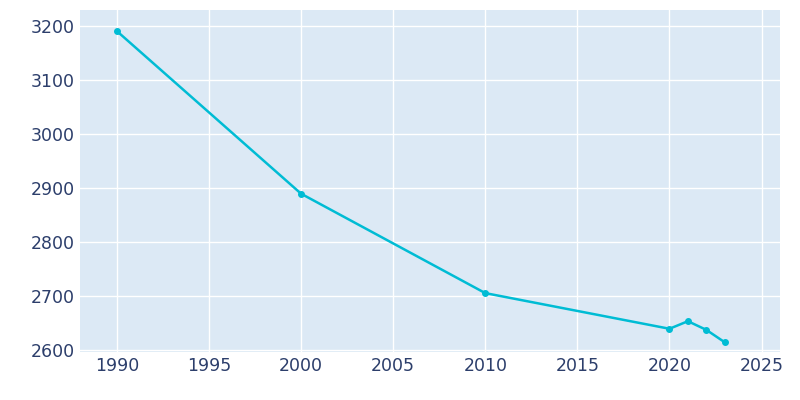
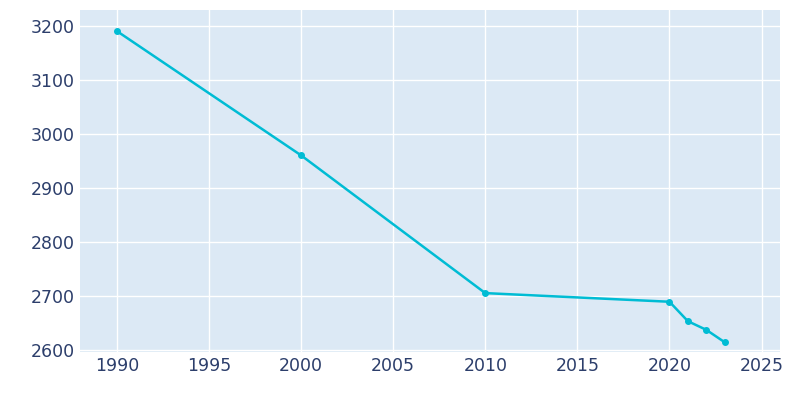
2000: 2890 -> 2961
2020: 2640 -> 2690
